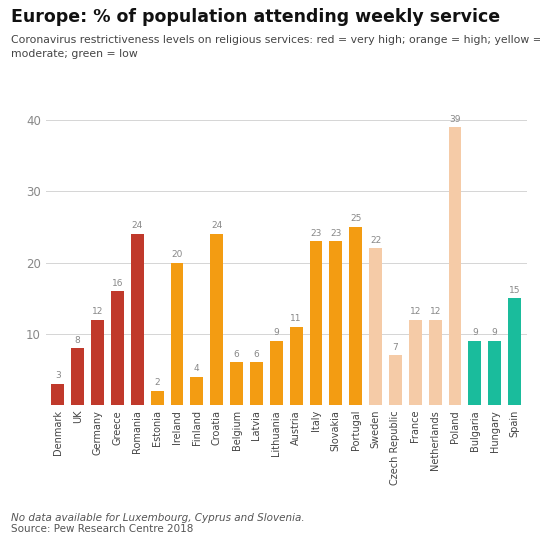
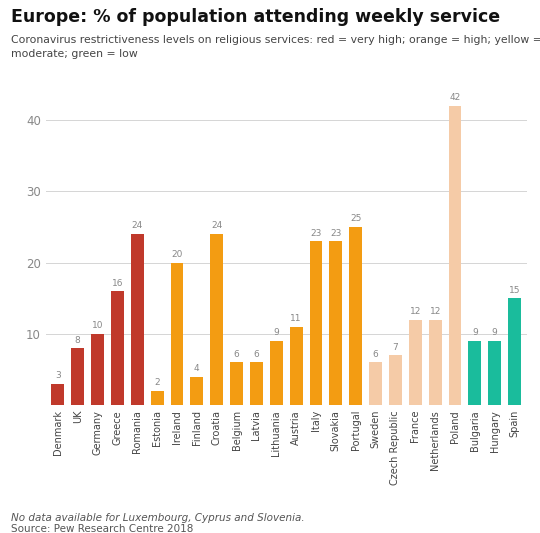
Germany: 12 -> 10
Sweden: 22 -> 6
Poland: 39 -> 42
